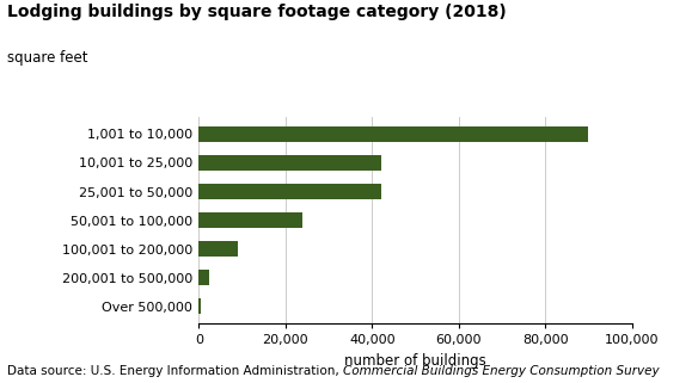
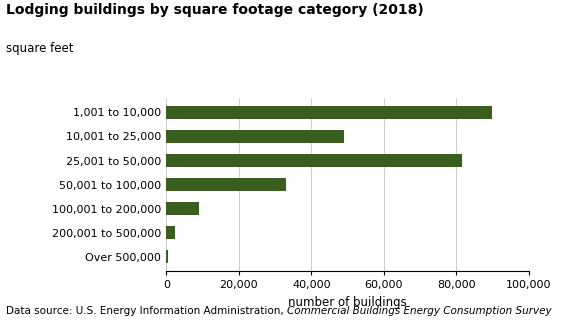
10,001 to 25,000: 42,000 -> 49,000
25,001 to 50,000: 42,000 -> 81,500
50,001 to 100,000: 24,000 -> 33,000
